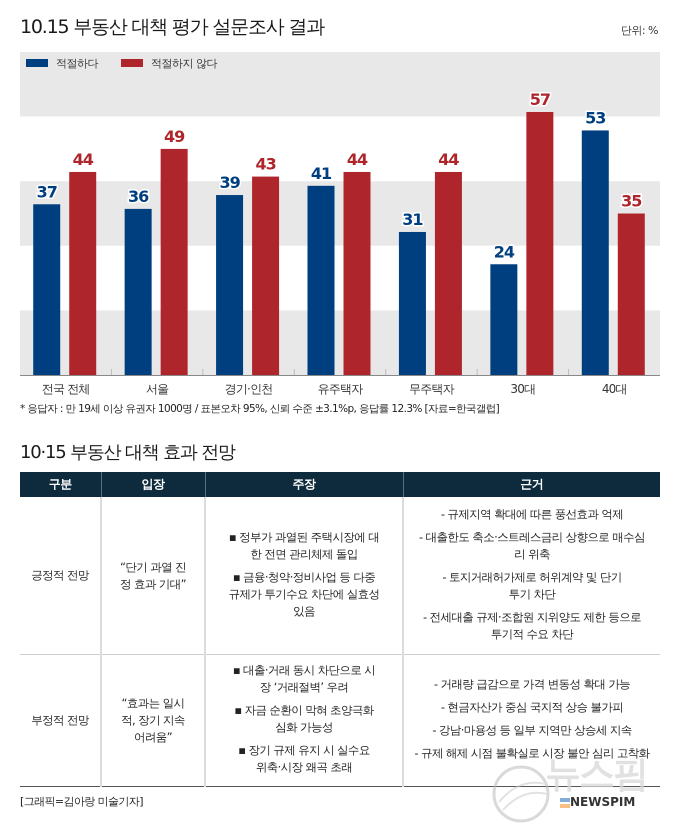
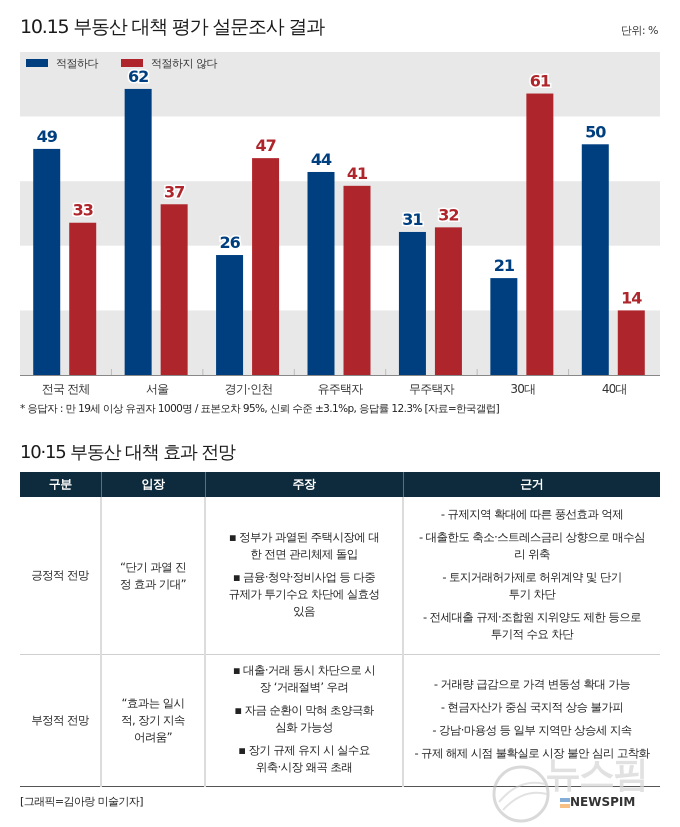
적절하다/전국 전체: 37 -> 49
적절하지 않다/전국 전체: 44 -> 33
적절하다/서울: 36 -> 62
적절하지 않다/서울: 49 -> 37
적절하다/경기·인천: 39 -> 26
적절하지 않다/경기·인천: 43 -> 47
적절하다/유주택자: 41 -> 44
적절하지 않다/유주택자: 44 -> 41
적절하지 않다/무주택자: 44 -> 32
적절하다/30대: 24 -> 21
적절하지 않다/30대: 57 -> 61
적절하다/40대: 53 -> 50
적절하지 않다/40대: 35 -> 14
